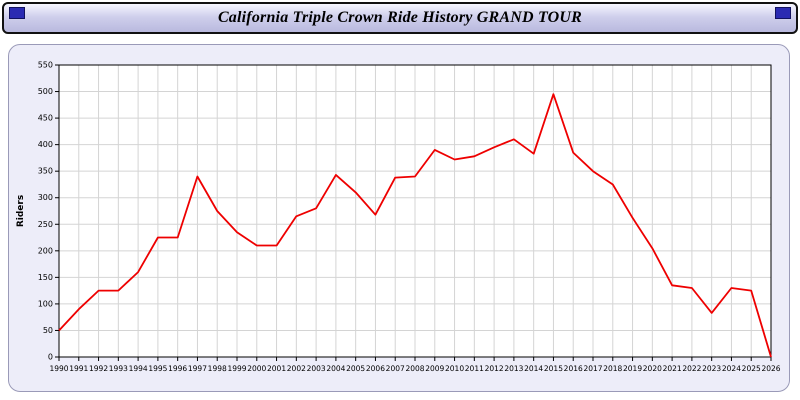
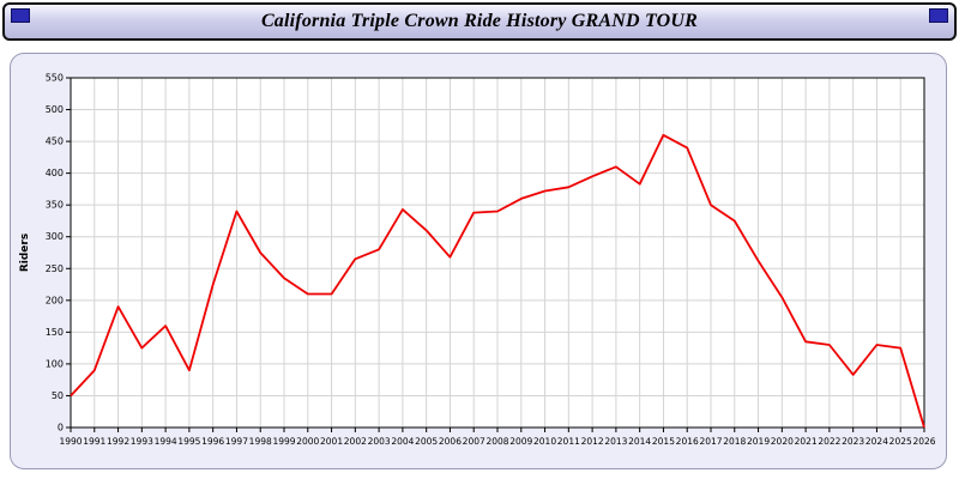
1992: 120 -> 190
1995: 220 -> 90
2009: 390 -> 360
2015: 500 -> 460
2016: 380 -> 440
